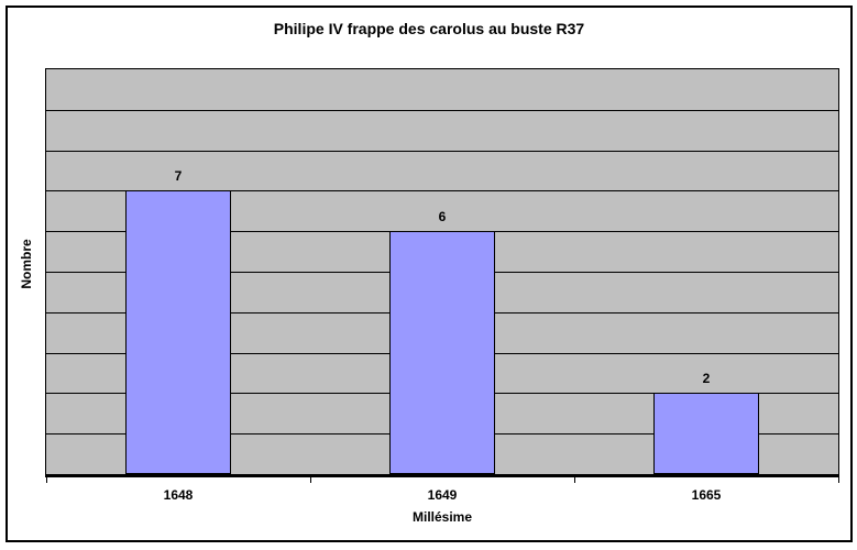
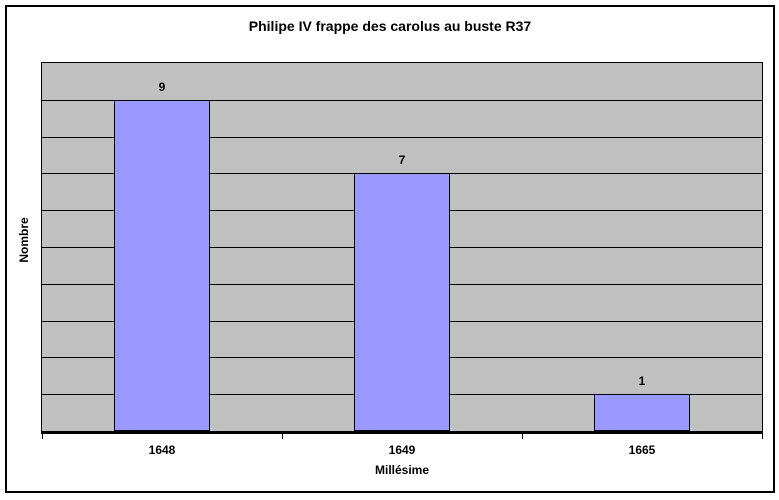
1648: 7 -> 9
1649: 6 -> 7
1665: 2 -> 1
